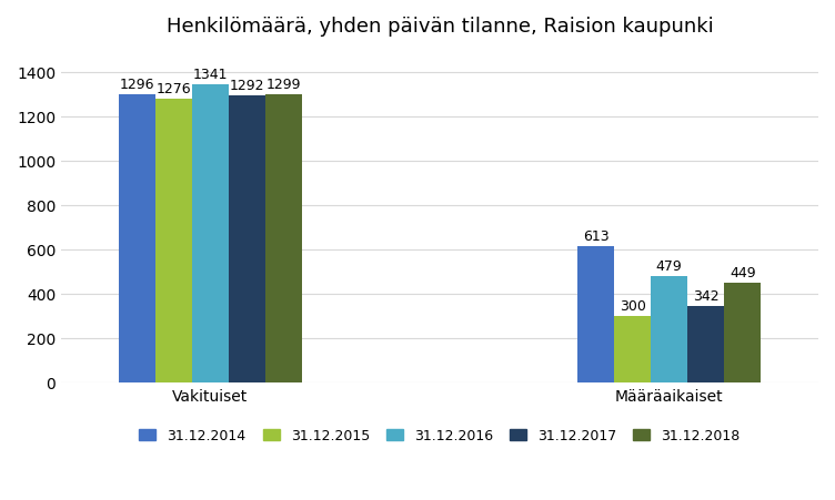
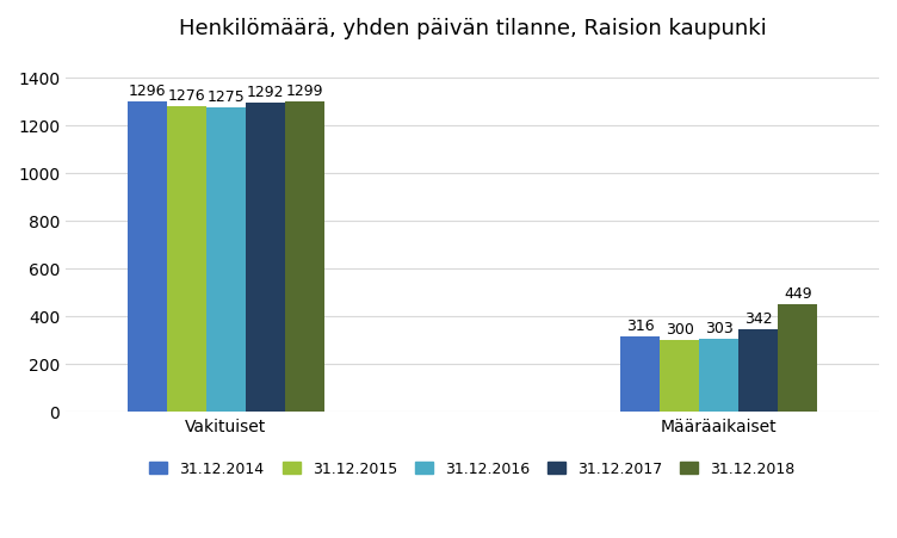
31.12.2016/Vakituiset: 1341 -> 1275
31.12.2014/Määräaikaiset: 613 -> 316
31.12.2016/Määräaikaiset: 479 -> 303
